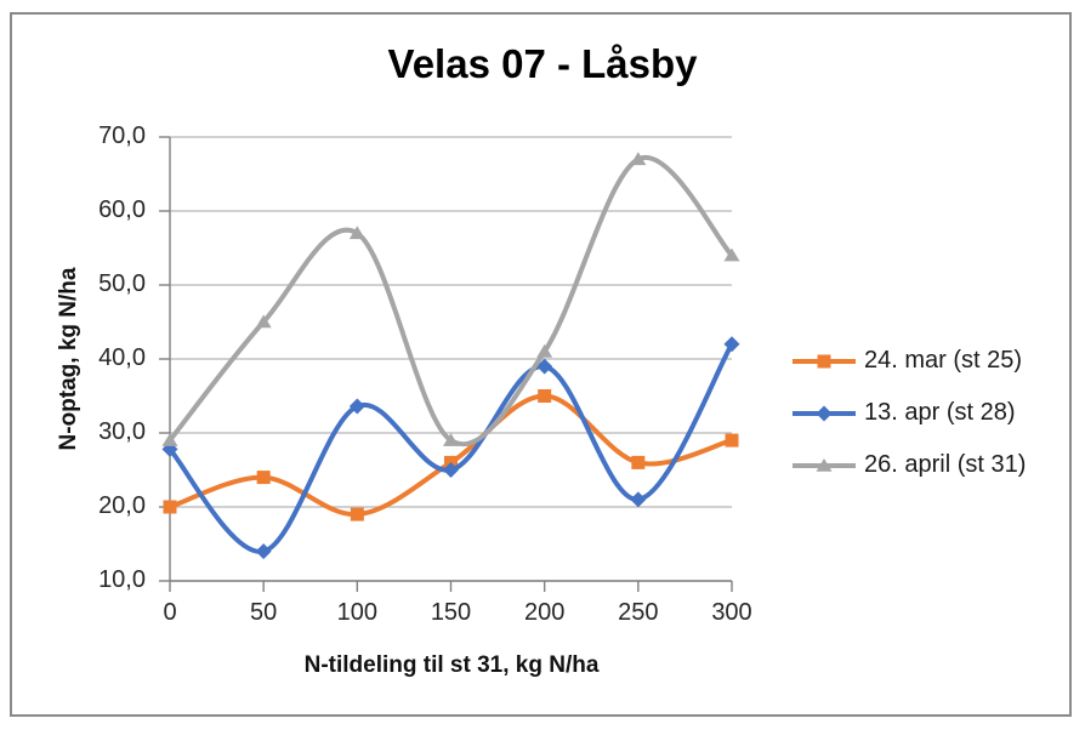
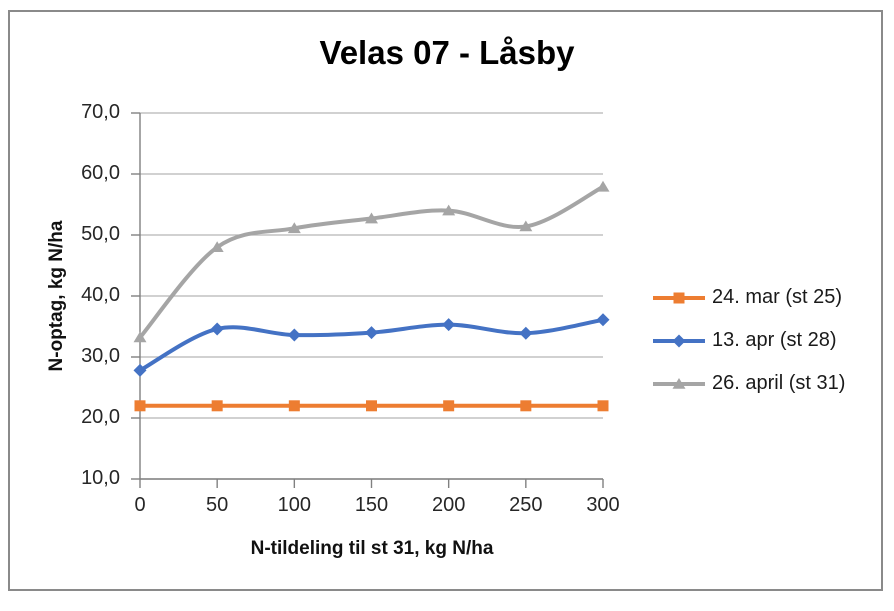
24. mar (st 25)/0: 20 -> 22
26. april (st 31)/0: 29 -> 33
24. mar (st 25)/50: 24 -> 22
13. apr (st 28)/50: 14 -> 35
26. april (st 31)/50: 45 -> 48
24. mar (st 25)/100: 19 -> 22
26. april (st 31)/100: 57 -> 51
24. mar (st 25)/150: 26 -> 22
13. apr (st 28)/150: 25 -> 34
26. april (st 31)/150: 29 -> 53
24. mar (st 25)/200: 35 -> 22
13. apr (st 28)/200: 39 -> 35
26. april (st 31)/200: 41 -> 54
24. mar (st 25)/250: 26 -> 22
13. apr (st 28)/250: 21 -> 34
26. april (st 31)/250: 67 -> 51
24. mar (st 25)/300: 29 -> 22
13. apr (st 28)/300: 42 -> 36
26. april (st 31)/300: 54 -> 58
